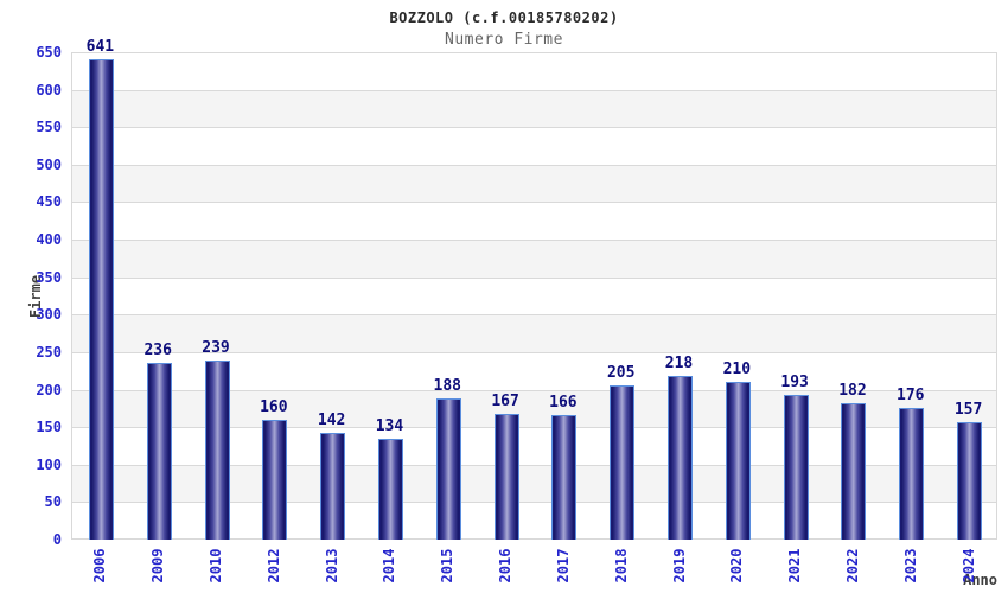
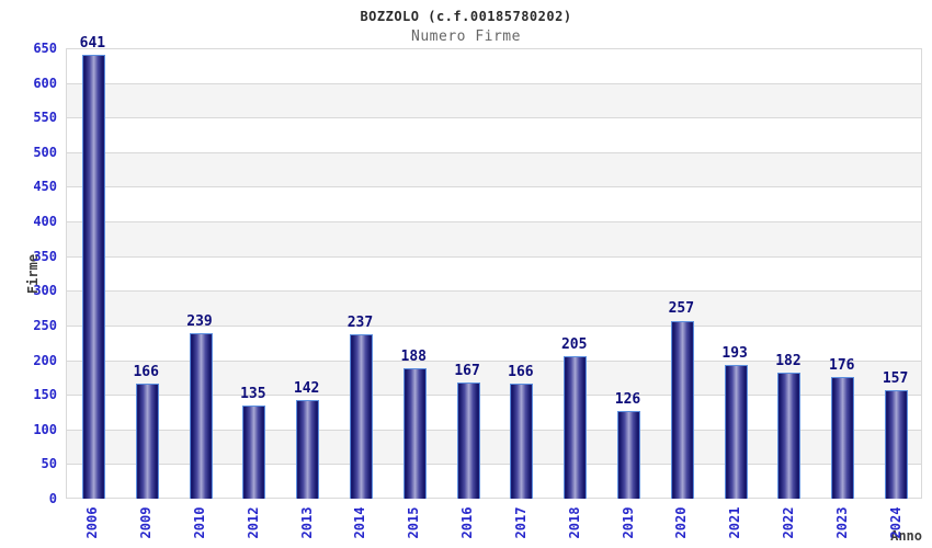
2009: 236 -> 166
2012: 160 -> 135
2014: 134 -> 237
2019: 218 -> 126
2020: 210 -> 257
